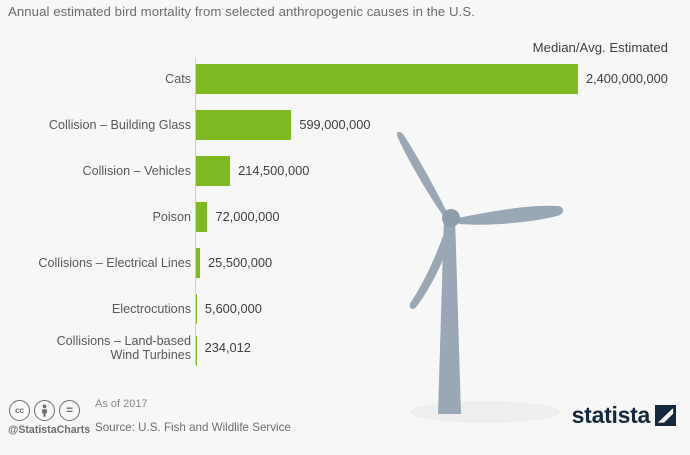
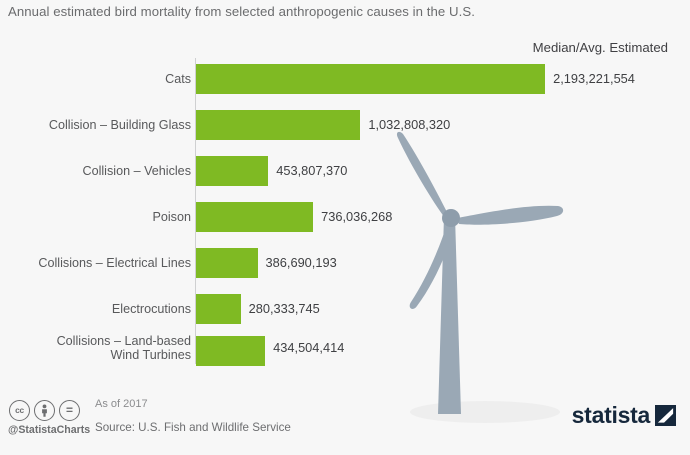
Cats: 2,400,000,000 -> 2,193,221,554
Collision – Building Glass: 599,000,000 -> 1,032,808,320
Collision – Vehicles: 214,500,000 -> 453,807,370
Poison: 72,000,000 -> 736,036,268
Collisions – Electrical Lines: 25,500,000 -> 386,690,193
Electrocutions: 5,600,000 -> 280,333,745
Collisions – Land-based Wind Turbines: 234,012 -> 434,504,414
